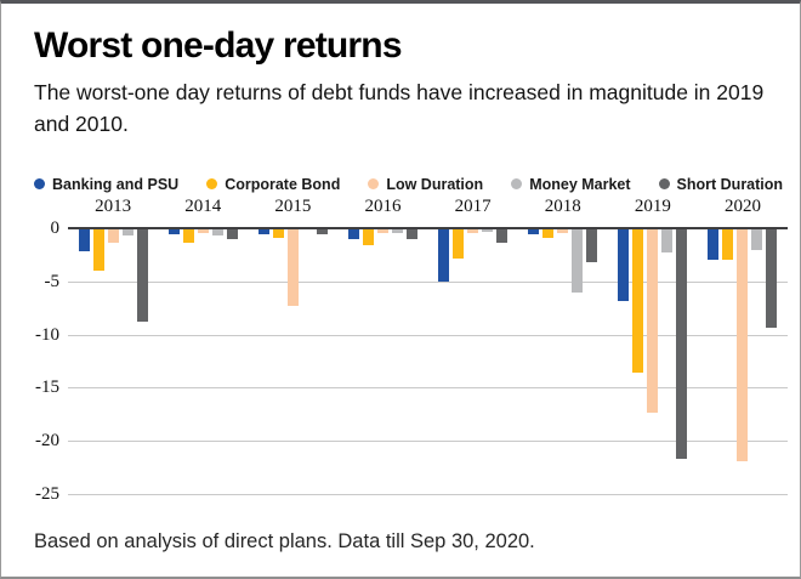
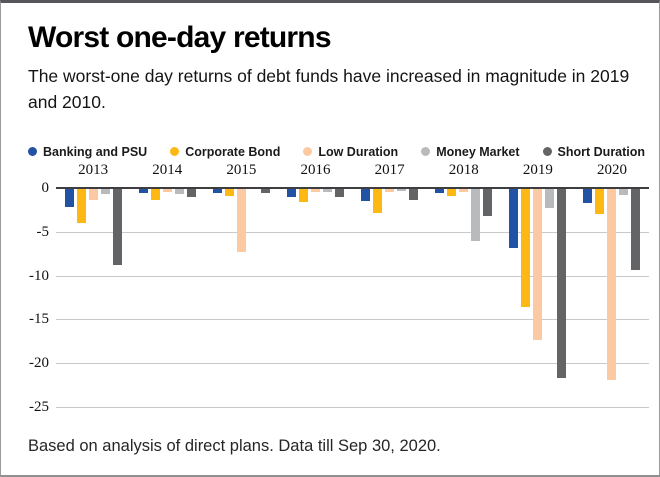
Banking and PSU/2017: -5 -> -2
Banking and PSU/2020: -3 -> -2
Money Market/2020: -2 -> -1
